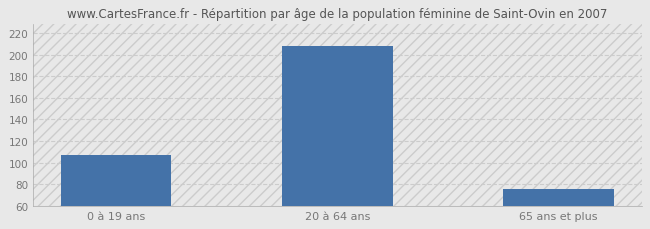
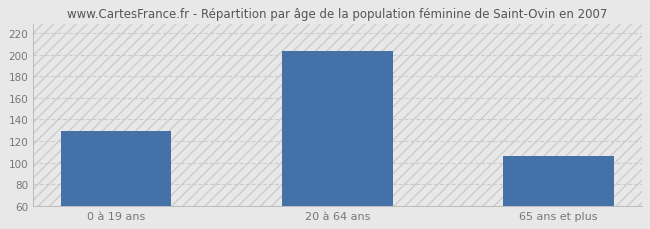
0 à 19 ans: 107 -> 129
20 à 64 ans: 208 -> 203
65 ans et plus: 76 -> 106
